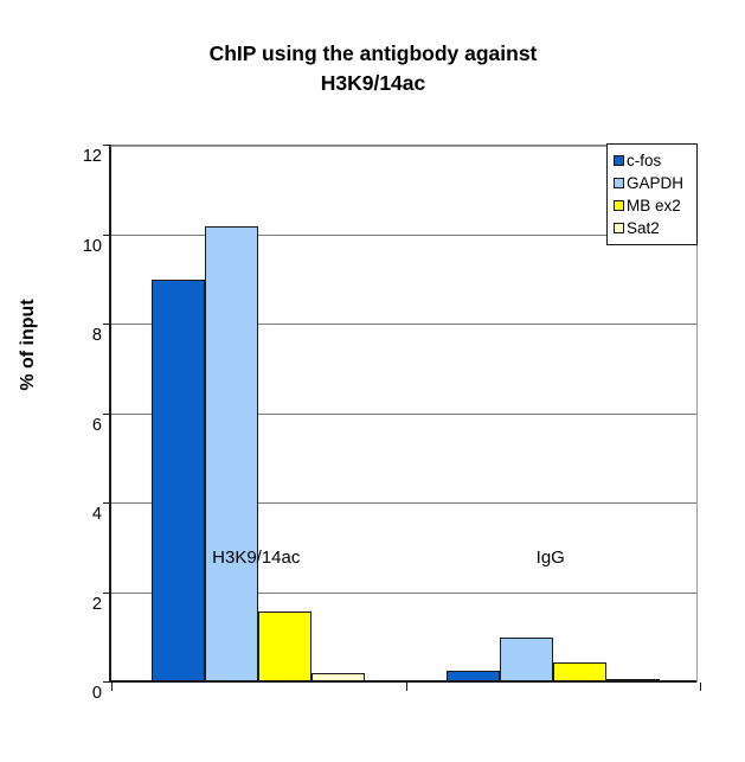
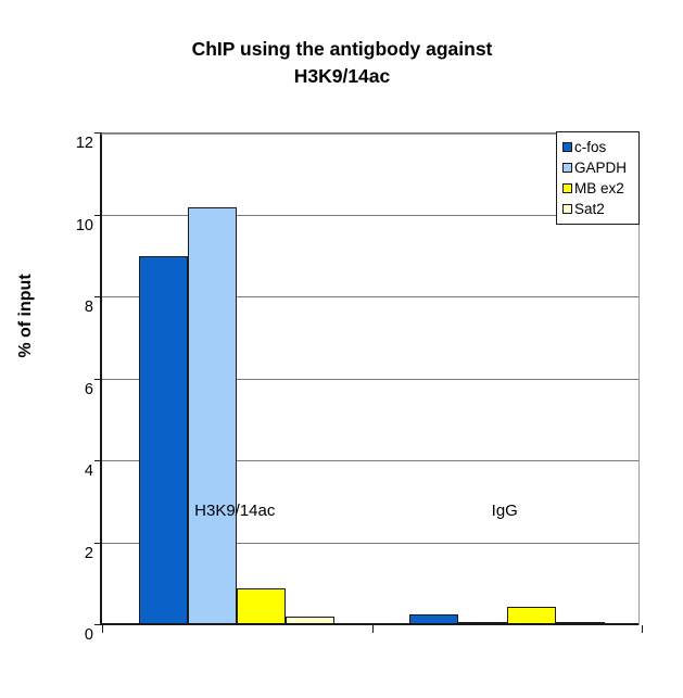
MB ex2/H3K9/14ac: 1.6 -> 0.9
GAPDH/IgG: 1.0 -> 0.1
